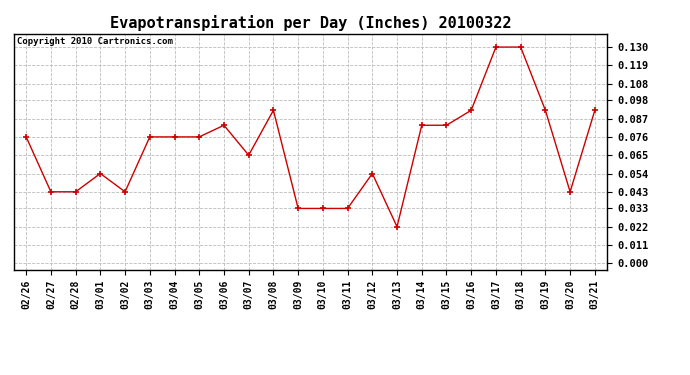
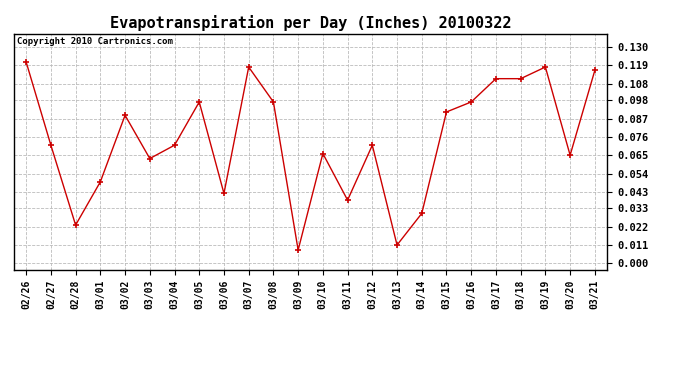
02/26: 0.076 -> 0.121
02/27: 0.043 -> 0.071
02/28: 0.043 -> 0.023
03/01: 0.054 -> 0.049
03/02: 0.043 -> 0.089
03/03: 0.076 -> 0.063
03/04: 0.076 -> 0.071
03/05: 0.076 -> 0.097
03/06: 0.083 -> 0.042
03/07: 0.065 -> 0.118
03/08: 0.092 -> 0.097
03/09: 0.033 -> 0.008
03/10: 0.033 -> 0.066
03/11: 0.033 -> 0.038
03/12: 0.054 -> 0.071
03/13: 0.022 -> 0.011
03/14: 0.083 -> 0.030
03/15: 0.083 -> 0.091
03/16: 0.092 -> 0.097
03/17: 0.130 -> 0.111
03/18: 0.130 -> 0.111
03/19: 0.092 -> 0.118
03/20: 0.043 -> 0.065
03/21: 0.092 -> 0.116
